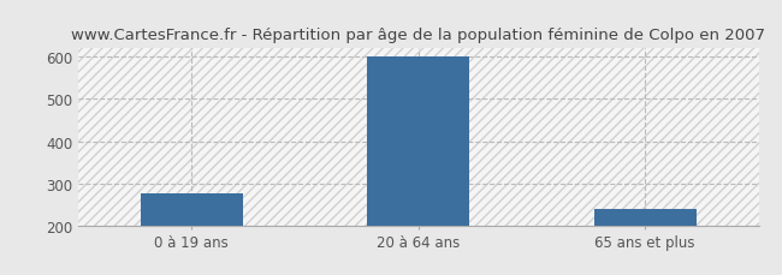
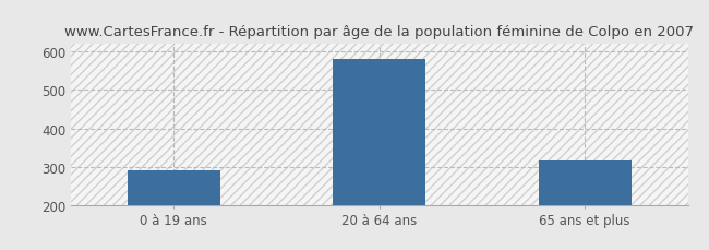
0 à 19 ans: 275 -> 290
20 à 64 ans: 600 -> 580
65 ans et plus: 240 -> 315
